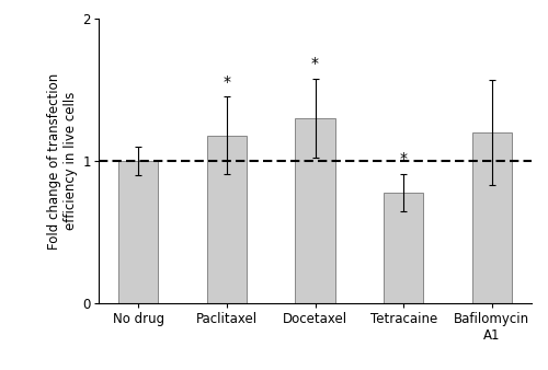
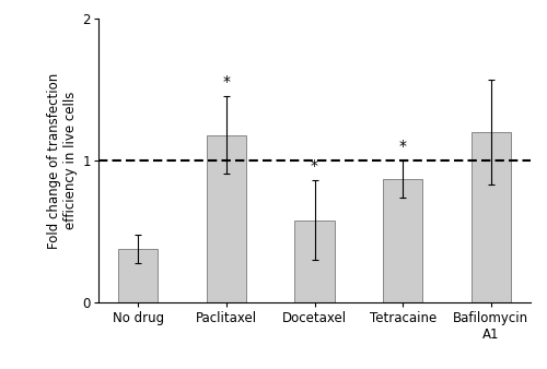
No drug: 1.00 -> 0.38
Docetaxel: 1.30 -> 0.58
Tetracaine: 0.78 -> 0.87
